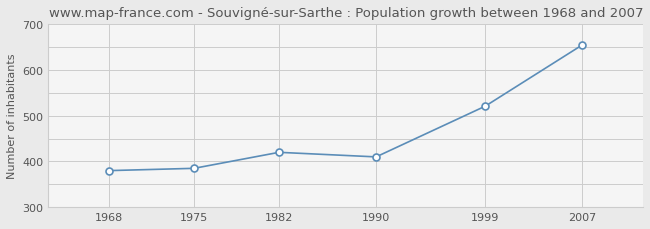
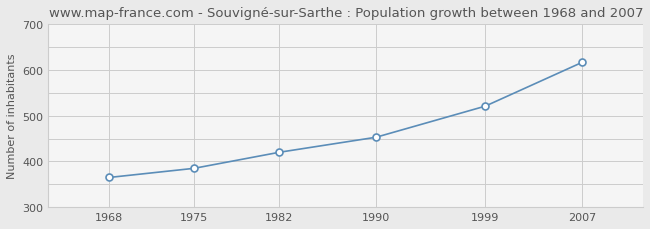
1968: 380 -> 365
1990: 410 -> 453
2007: 655 -> 617
